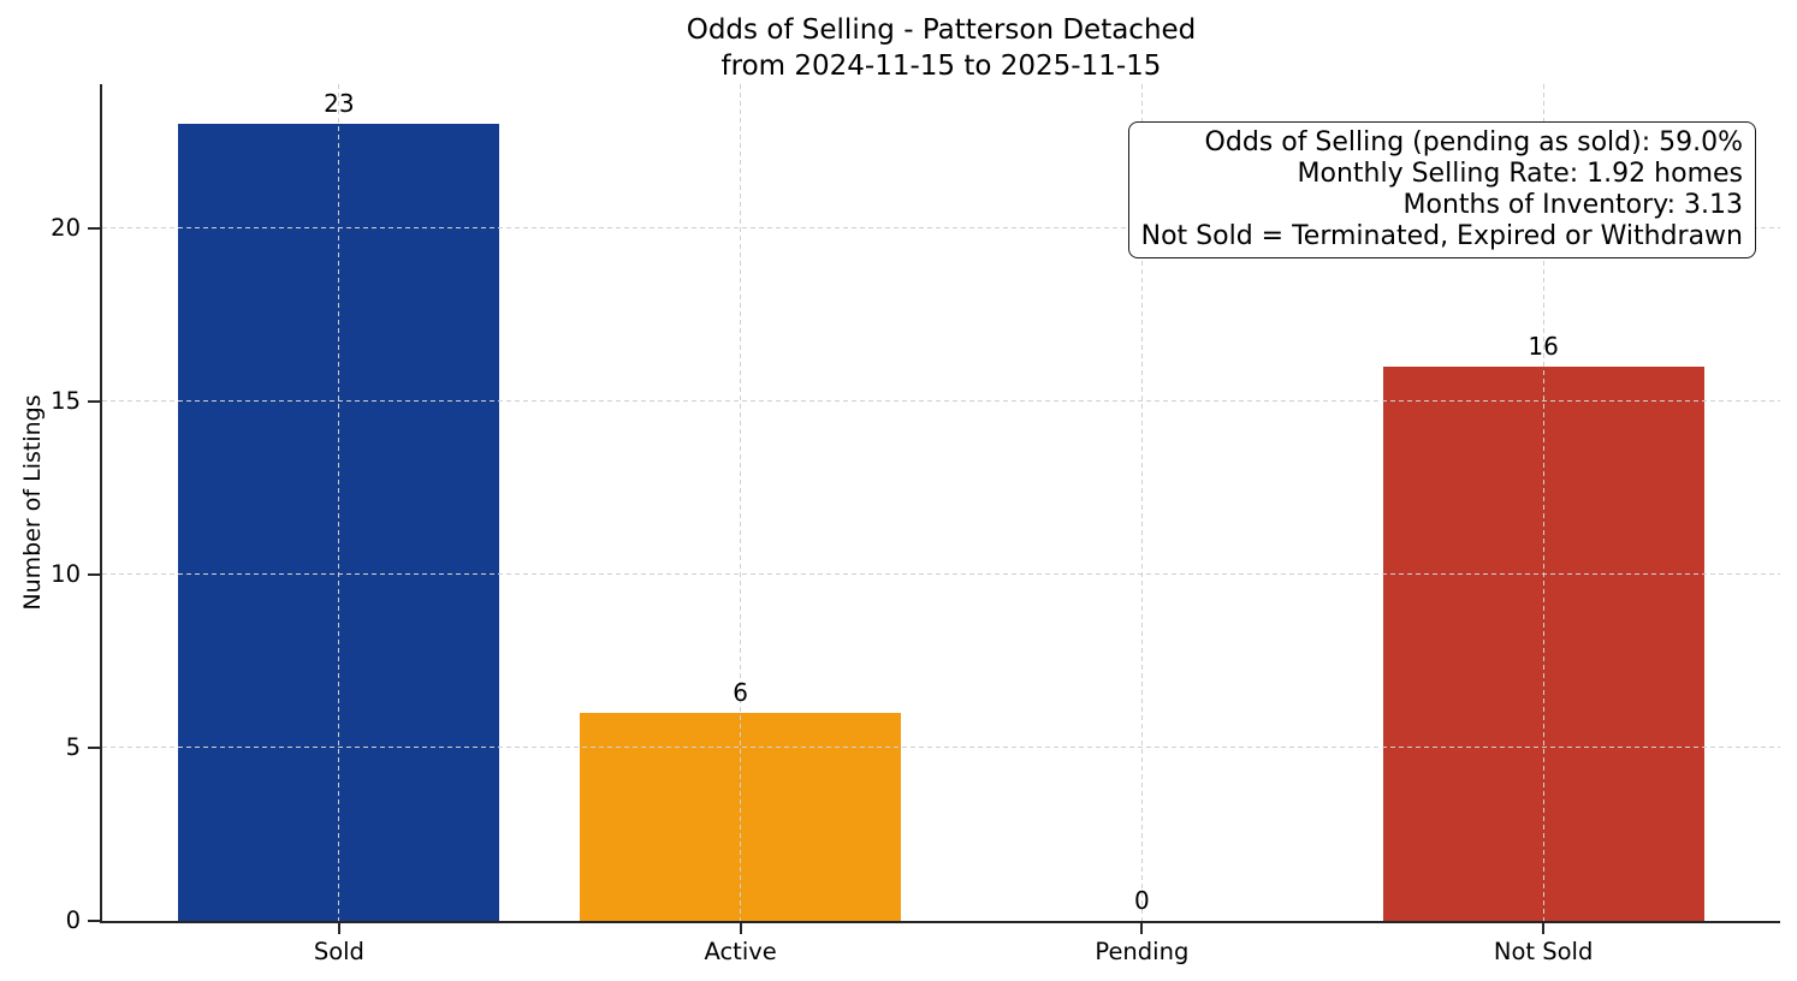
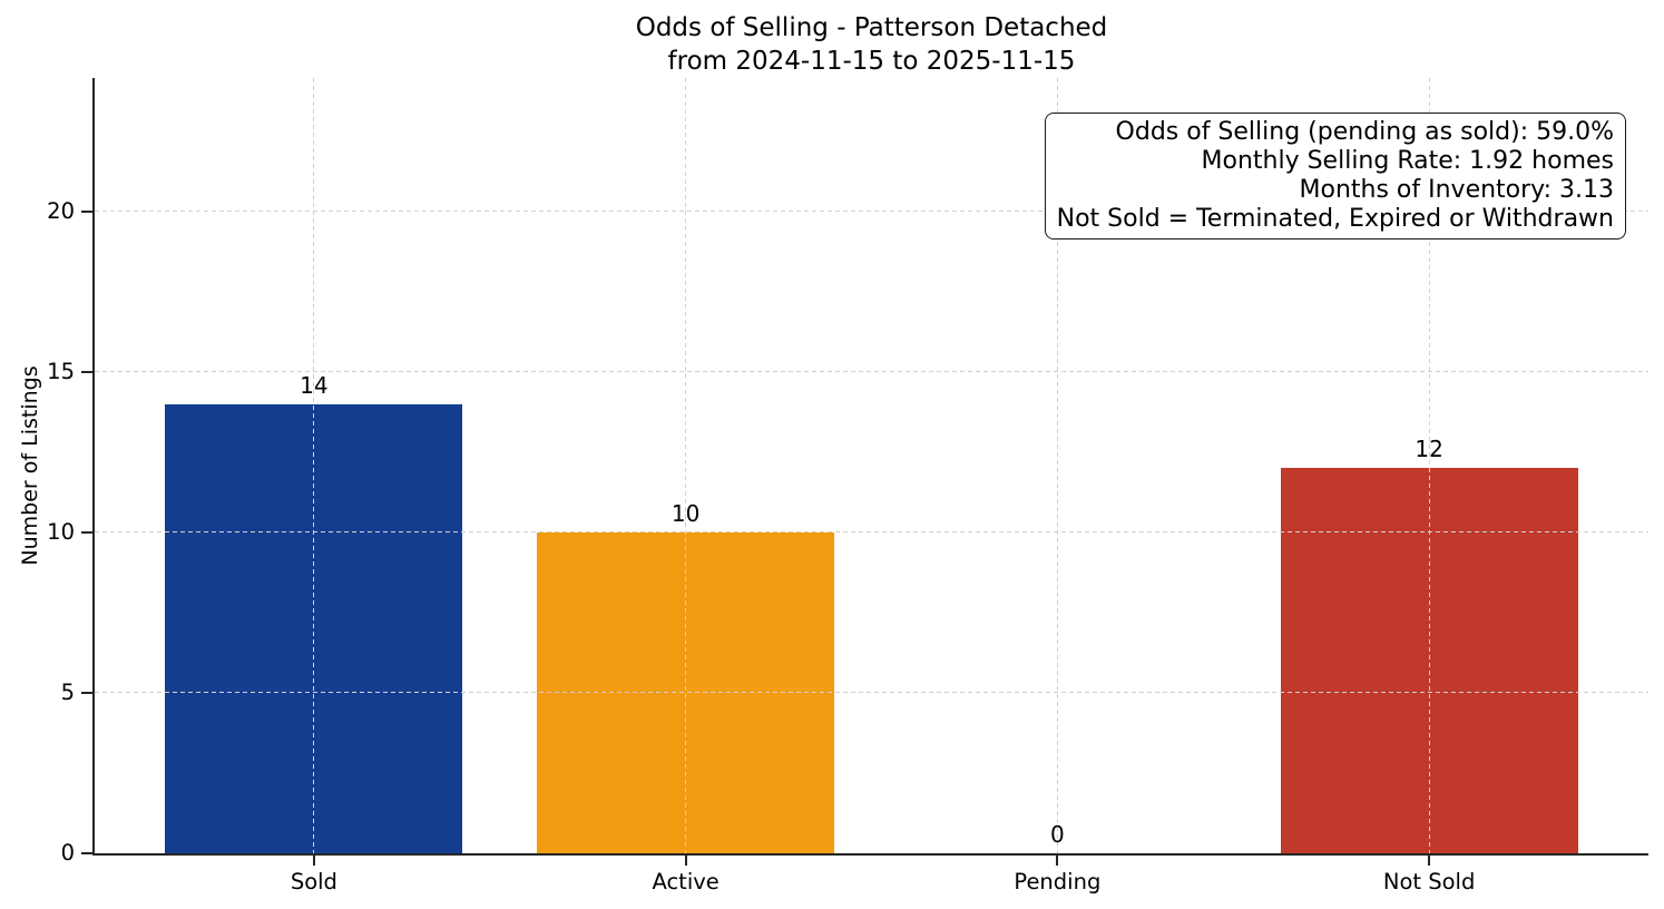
Sold: 23 -> 14
Active: 6 -> 10
Not Sold: 16 -> 12
